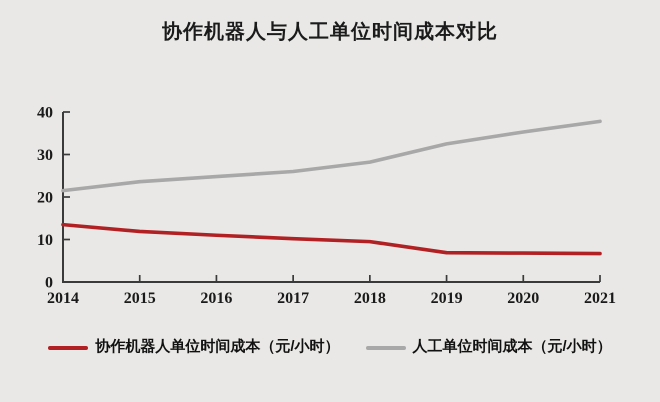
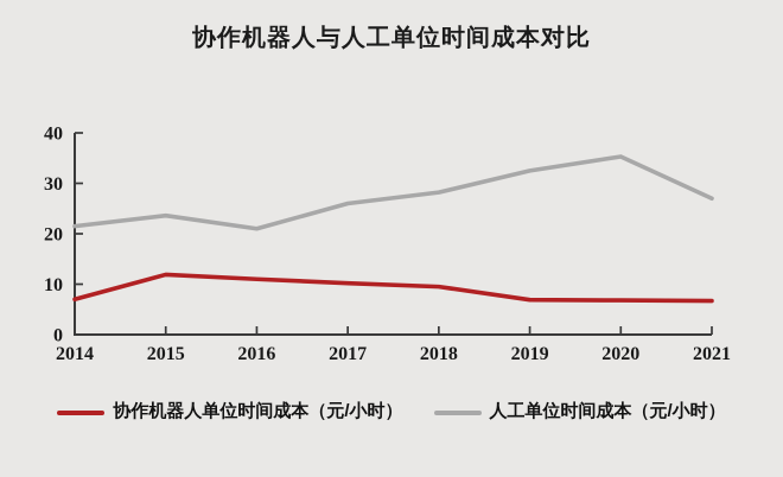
协作机器人单位时间成本（元/小时）/2014: 14 -> 7
人工单位时间成本（元/小时）/2016: 25 -> 21
人工单位时间成本（元/小时）/2021: 38 -> 27
